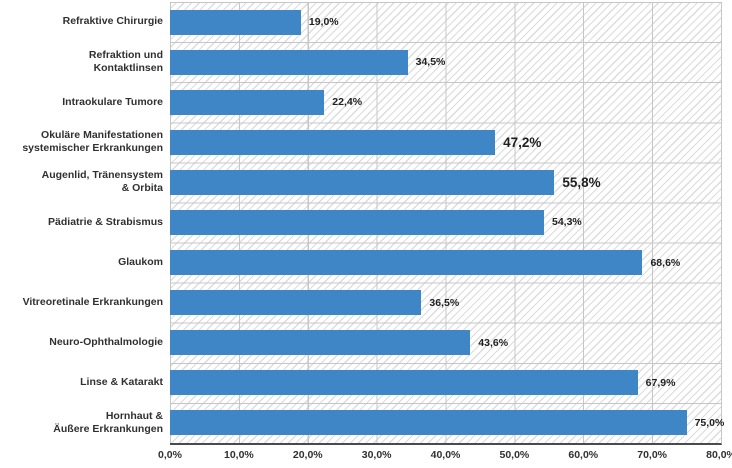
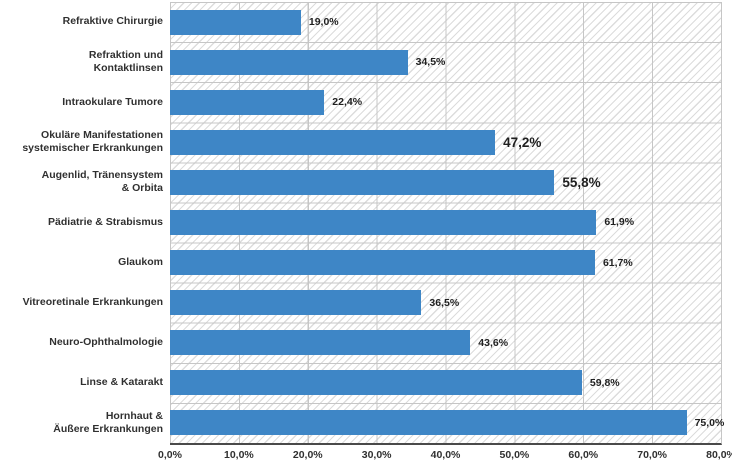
Pädiatrie & Strabismus: 54,3% -> 61,9%
Glaukom: 68,6% -> 61,7%
Linse & Katarakt: 67,9% -> 59,8%
